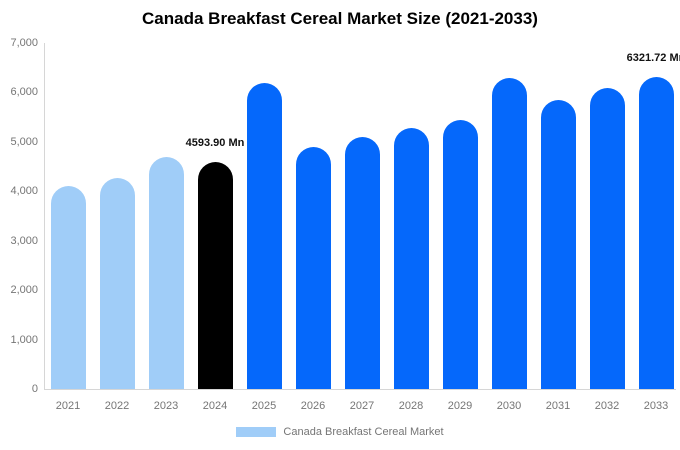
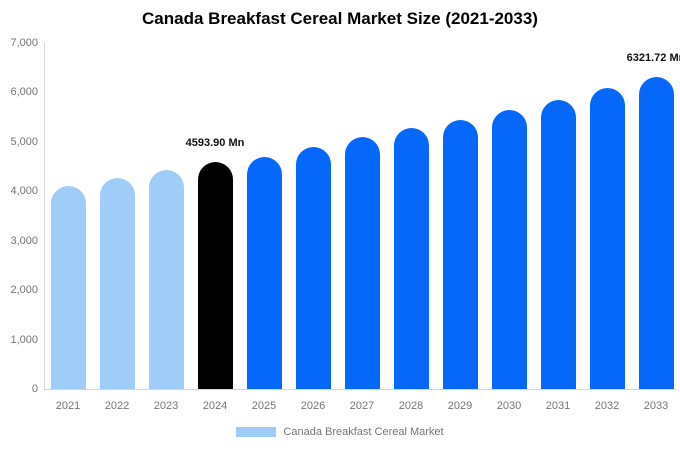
2023: 4700 -> 4400
2025: 6200 -> 4700
2030: 6300 -> 5600
